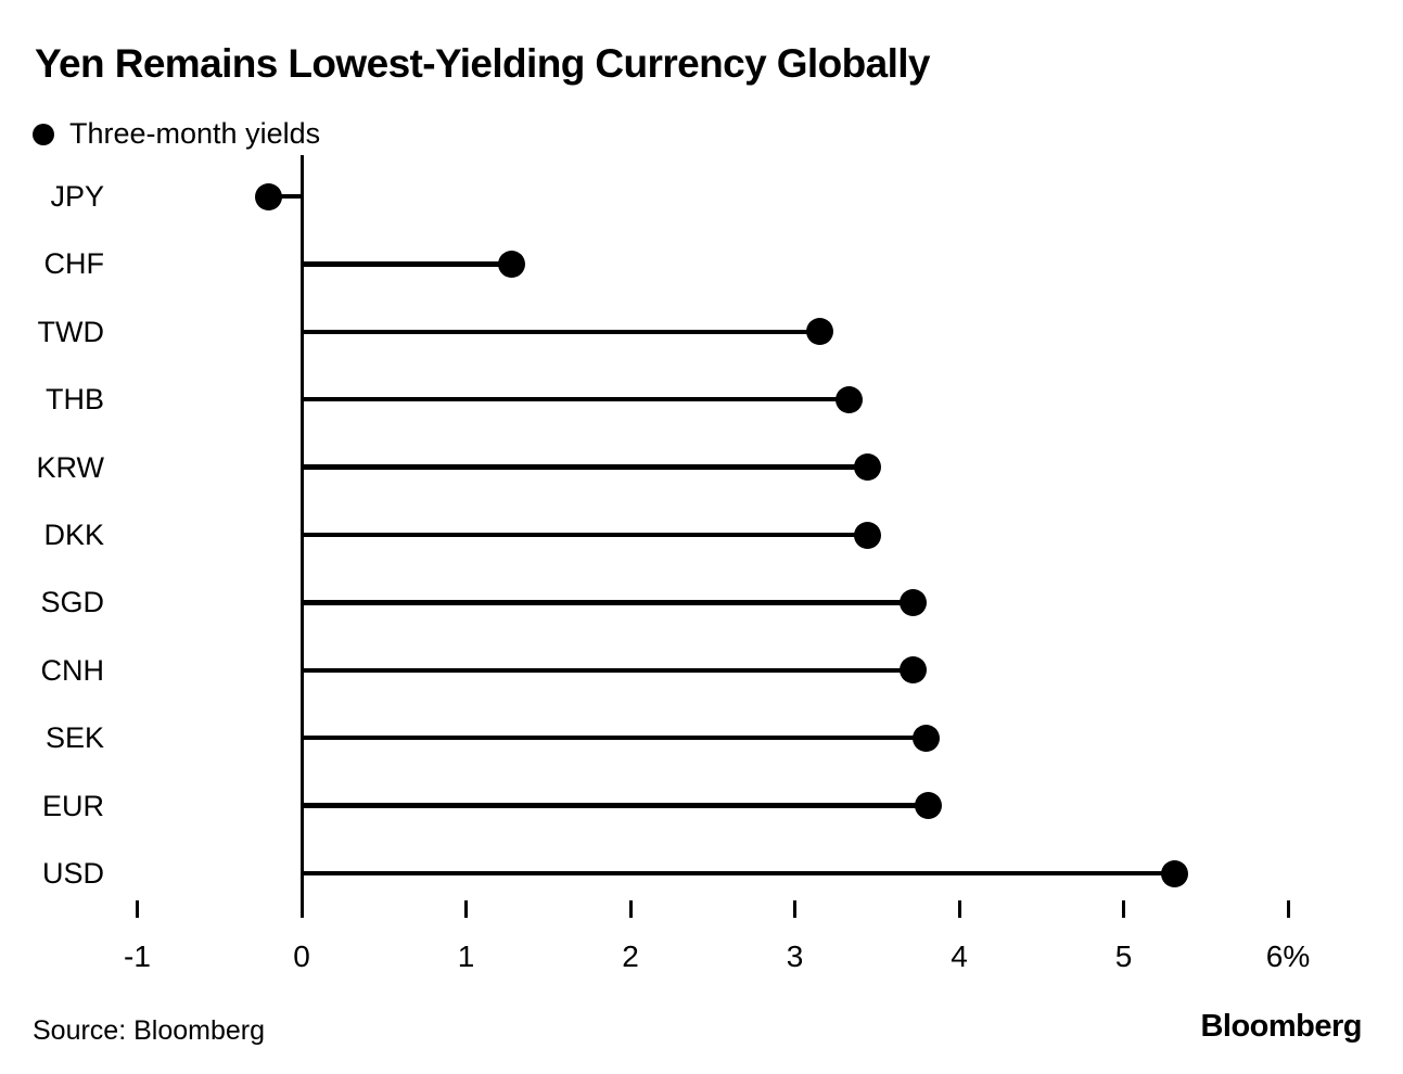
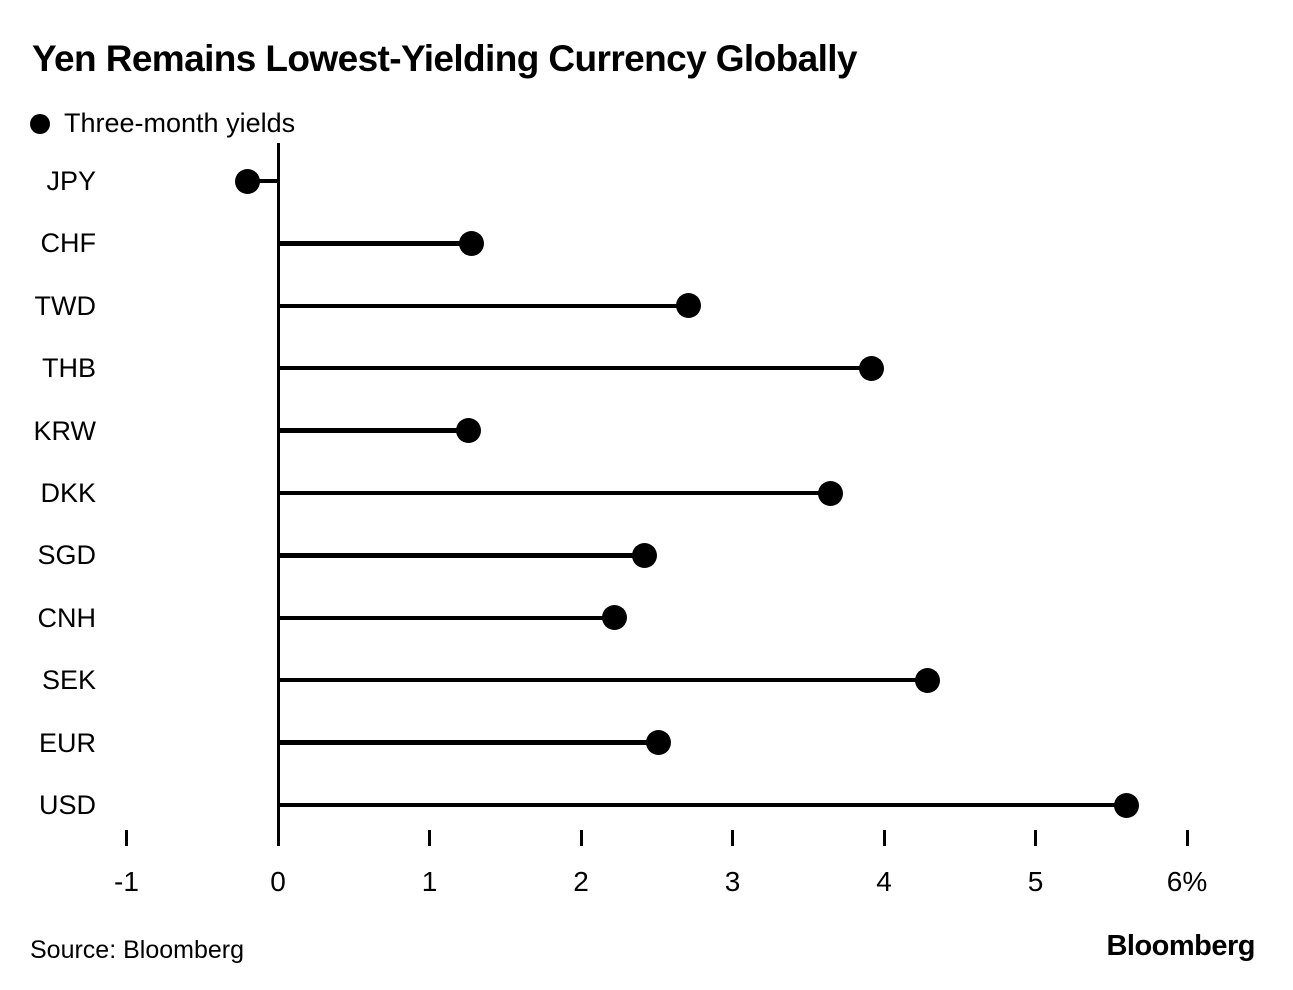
TWD: 3.15% -> 2.71%
THB: 3.33% -> 3.92%
KRW: 3.44% -> 1.26%
DKK: 3.44% -> 3.65%
SGD: 3.72% -> 2.42%
CNH: 3.72% -> 2.22%
SEK: 3.80% -> 4.29%
EUR: 3.81% -> 2.51%
USD: 5.31% -> 5.60%
